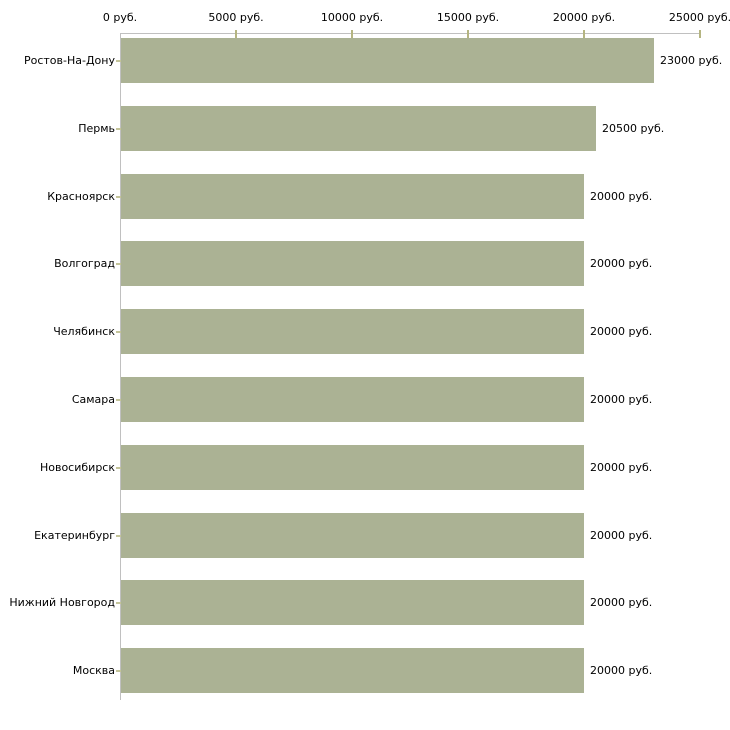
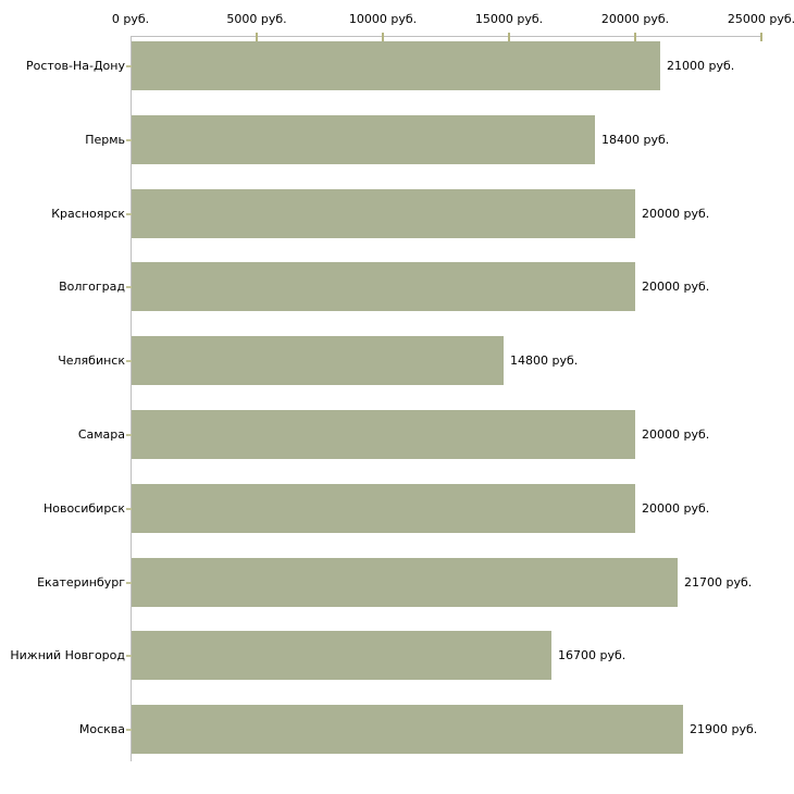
Ростов-На-Дону: 23000 -> 21000
Пермь: 20500 -> 18400
Челябинск: 20000 -> 14800
Екатеринбург: 20000 -> 21700
Нижний Новгород: 20000 -> 16700
Москва: 20000 -> 21900
